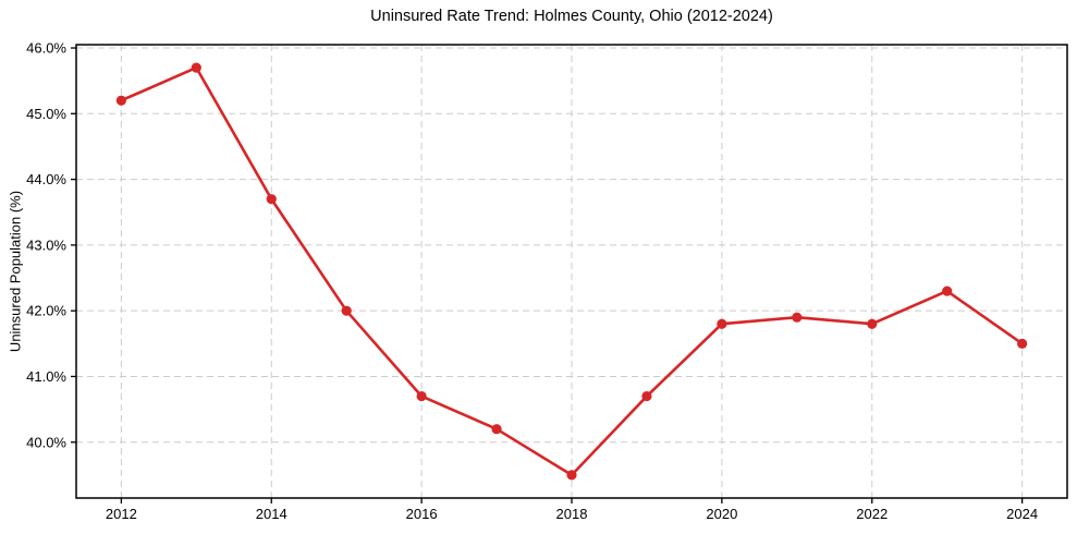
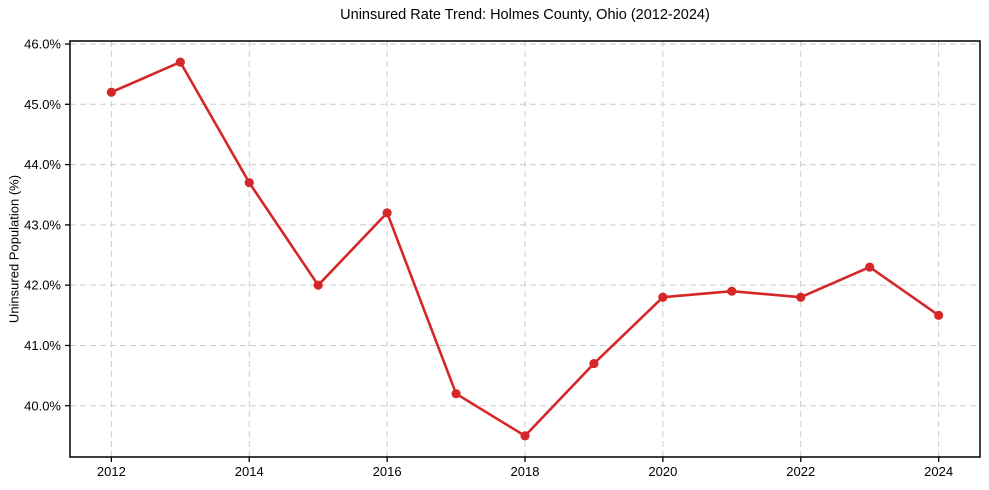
2016: 40.7% -> 43.2%
